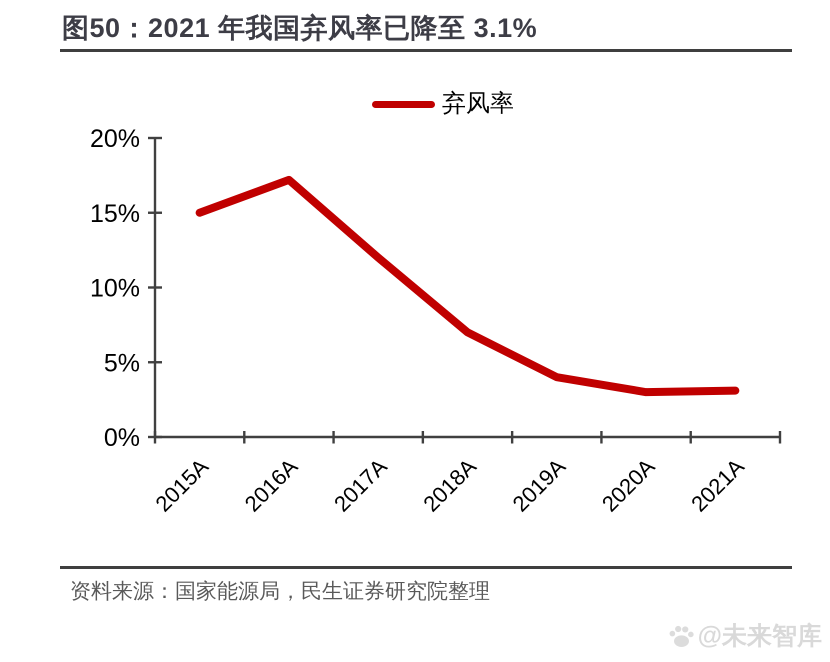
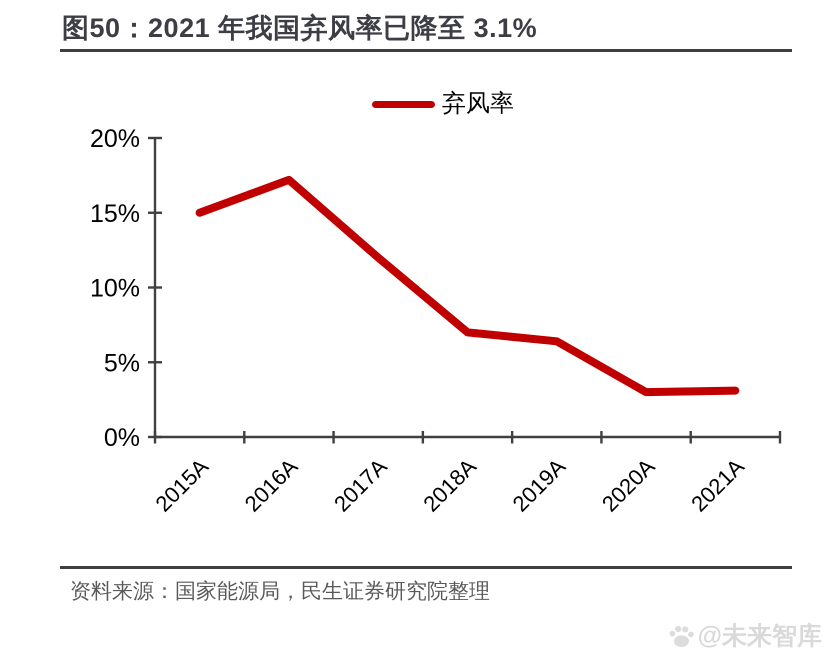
2019A: 4.0% -> 6.4%
